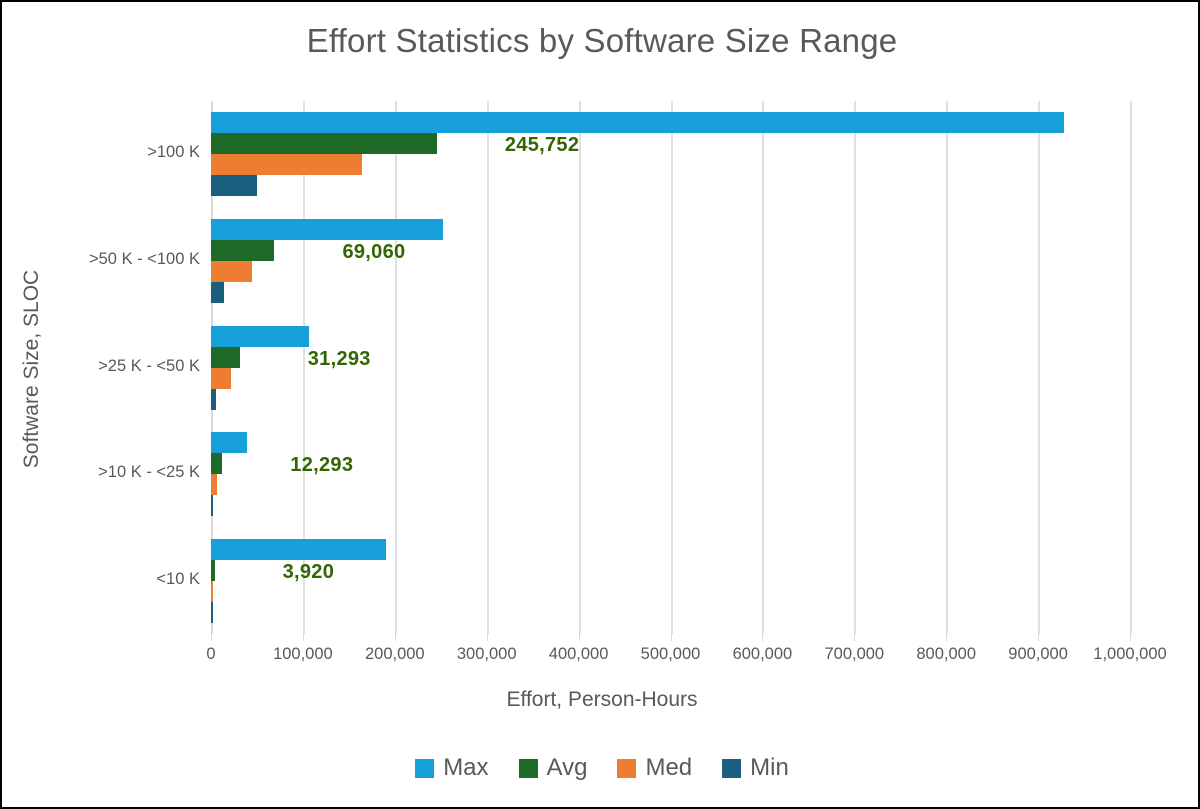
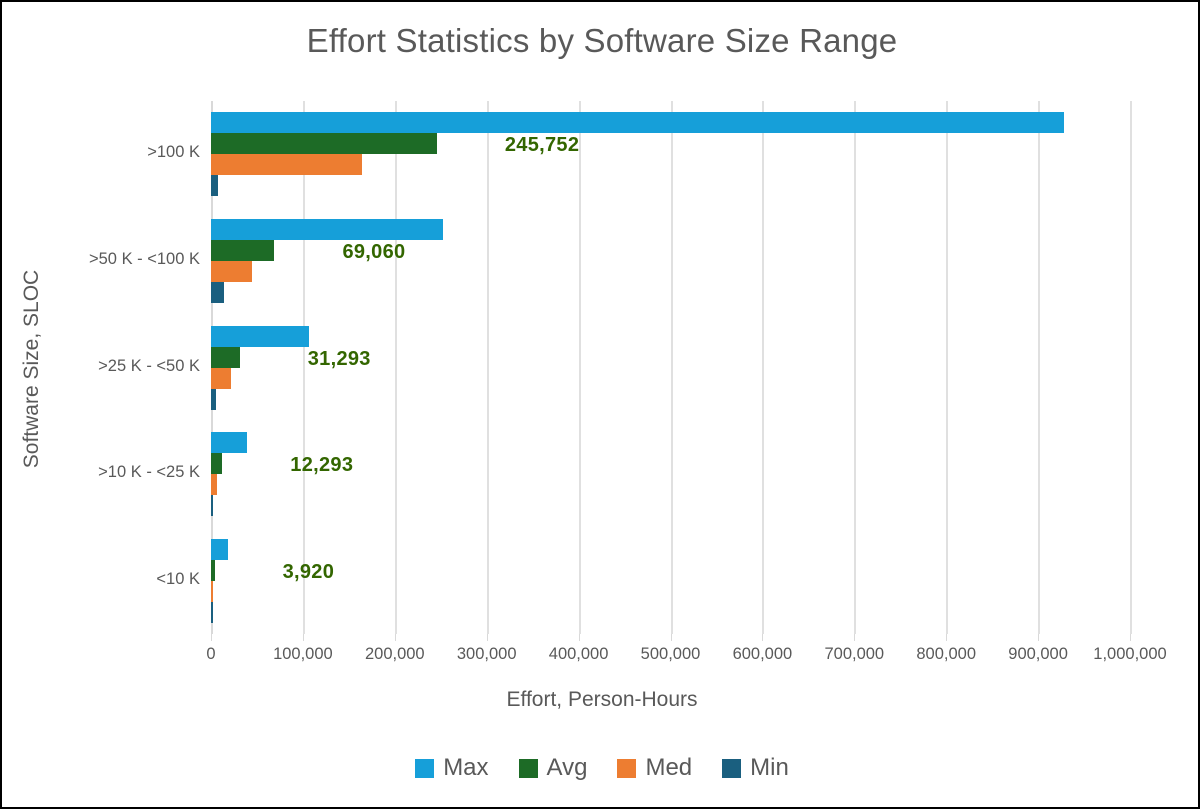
Min/>100 K: 50000 -> 10000
Max/<10 K: 190000 -> 20000
